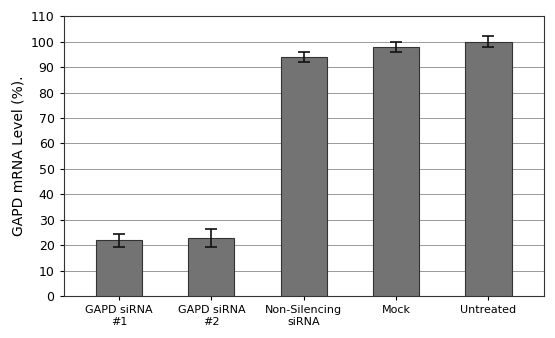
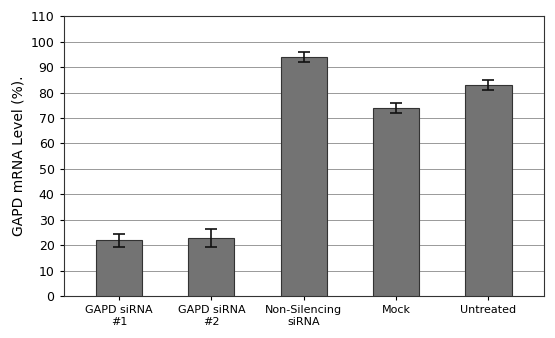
Mock: 98 -> 74
Untreated: 100 -> 83
